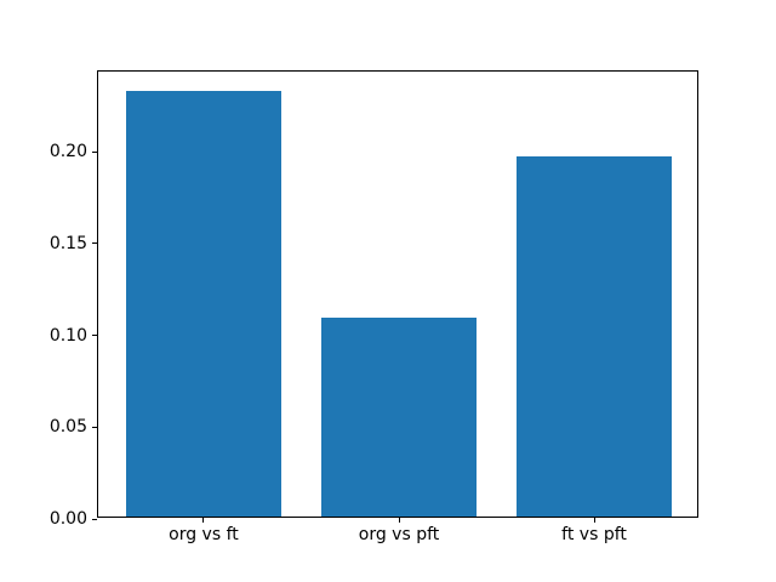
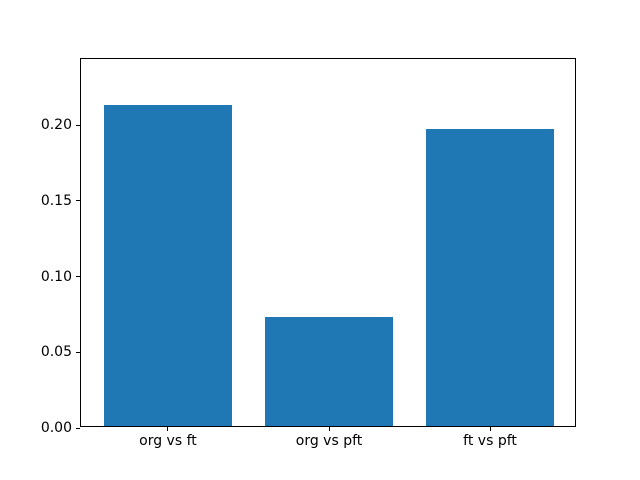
org vs ft: 0.232 -> 0.212
org vs pft: 0.108 -> 0.072
